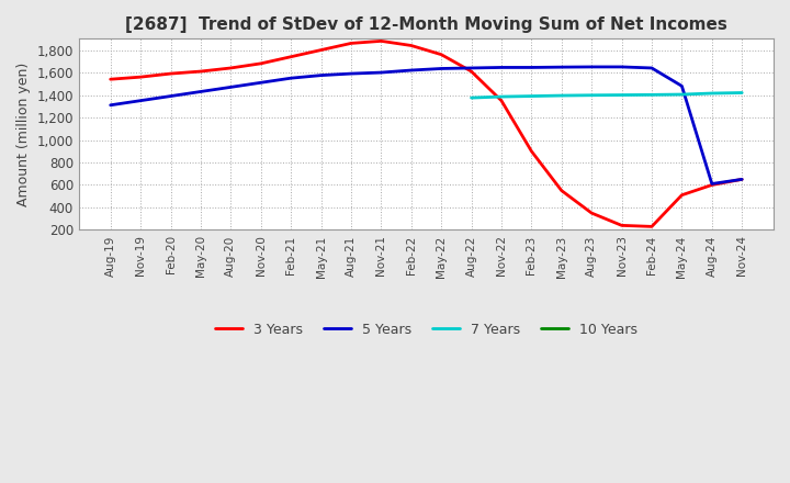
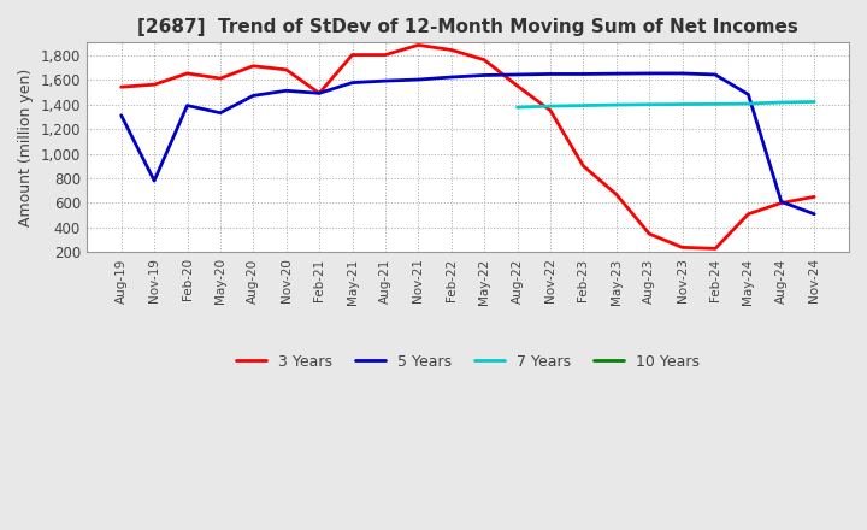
5 Years/Nov-19: 1,350 -> 780
3 Years/Feb-20: 1,590 -> 1,650
5 Years/May-20: 1,430 -> 1,330
3 Years/Aug-20: 1,640 -> 1,710
3 Years/Feb-21: 1,740 -> 1,490
5 Years/Feb-21: 1,550 -> 1,490
3 Years/Aug-21: 1,860 -> 1,800
3 Years/Aug-22: 1,610 -> 1,550
3 Years/May-23: 550 -> 670
5 Years/Nov-24: 650 -> 510
